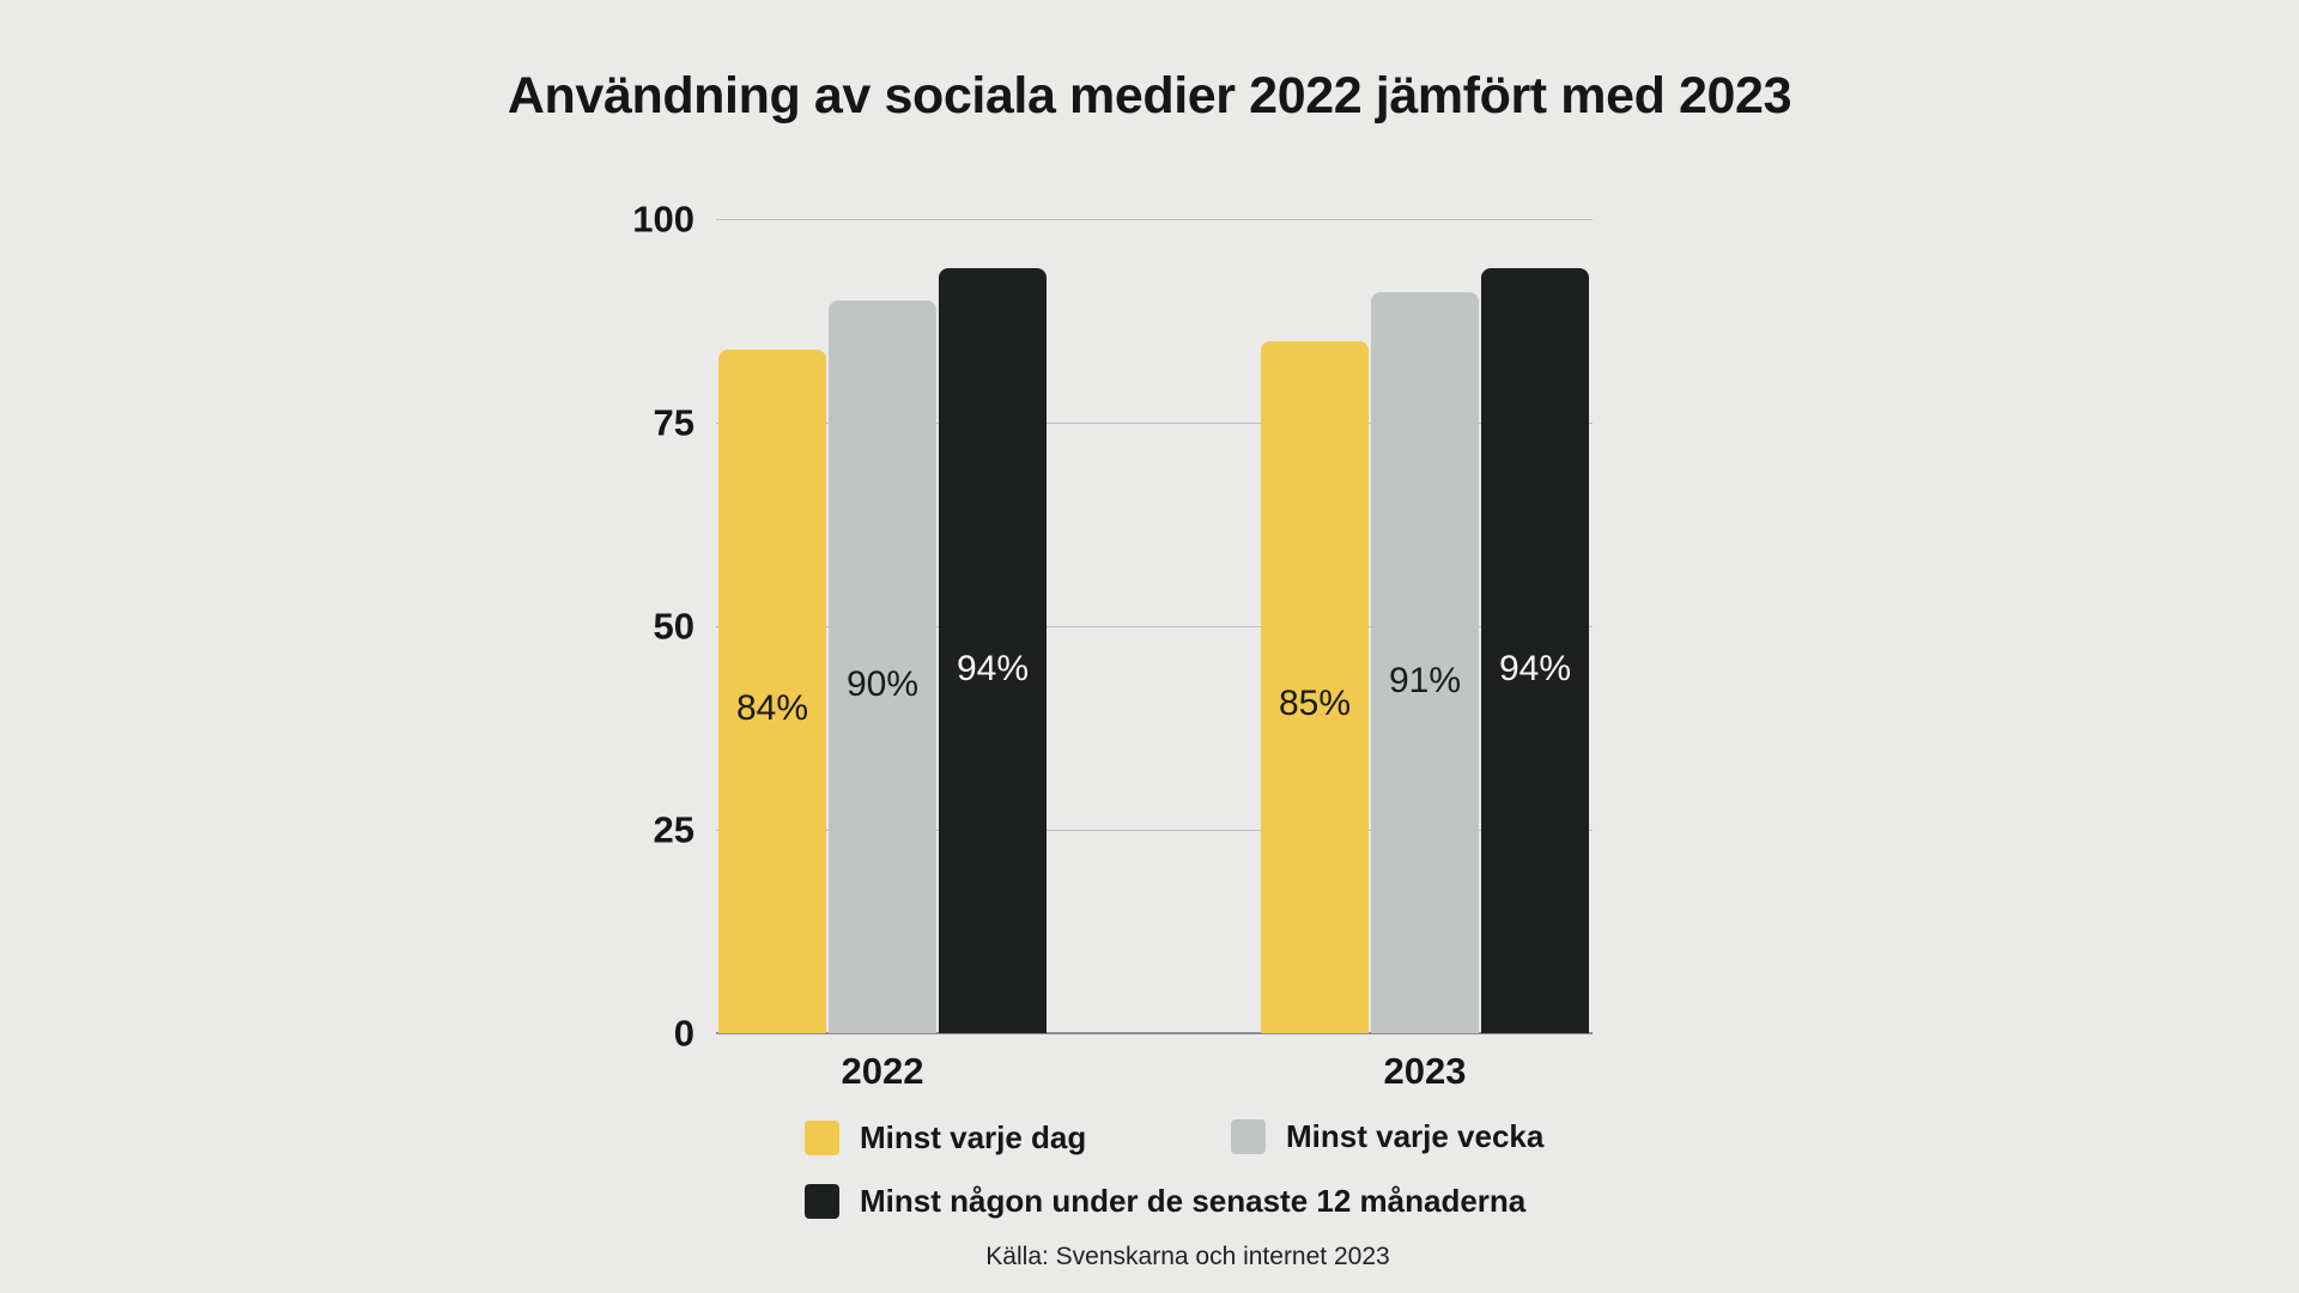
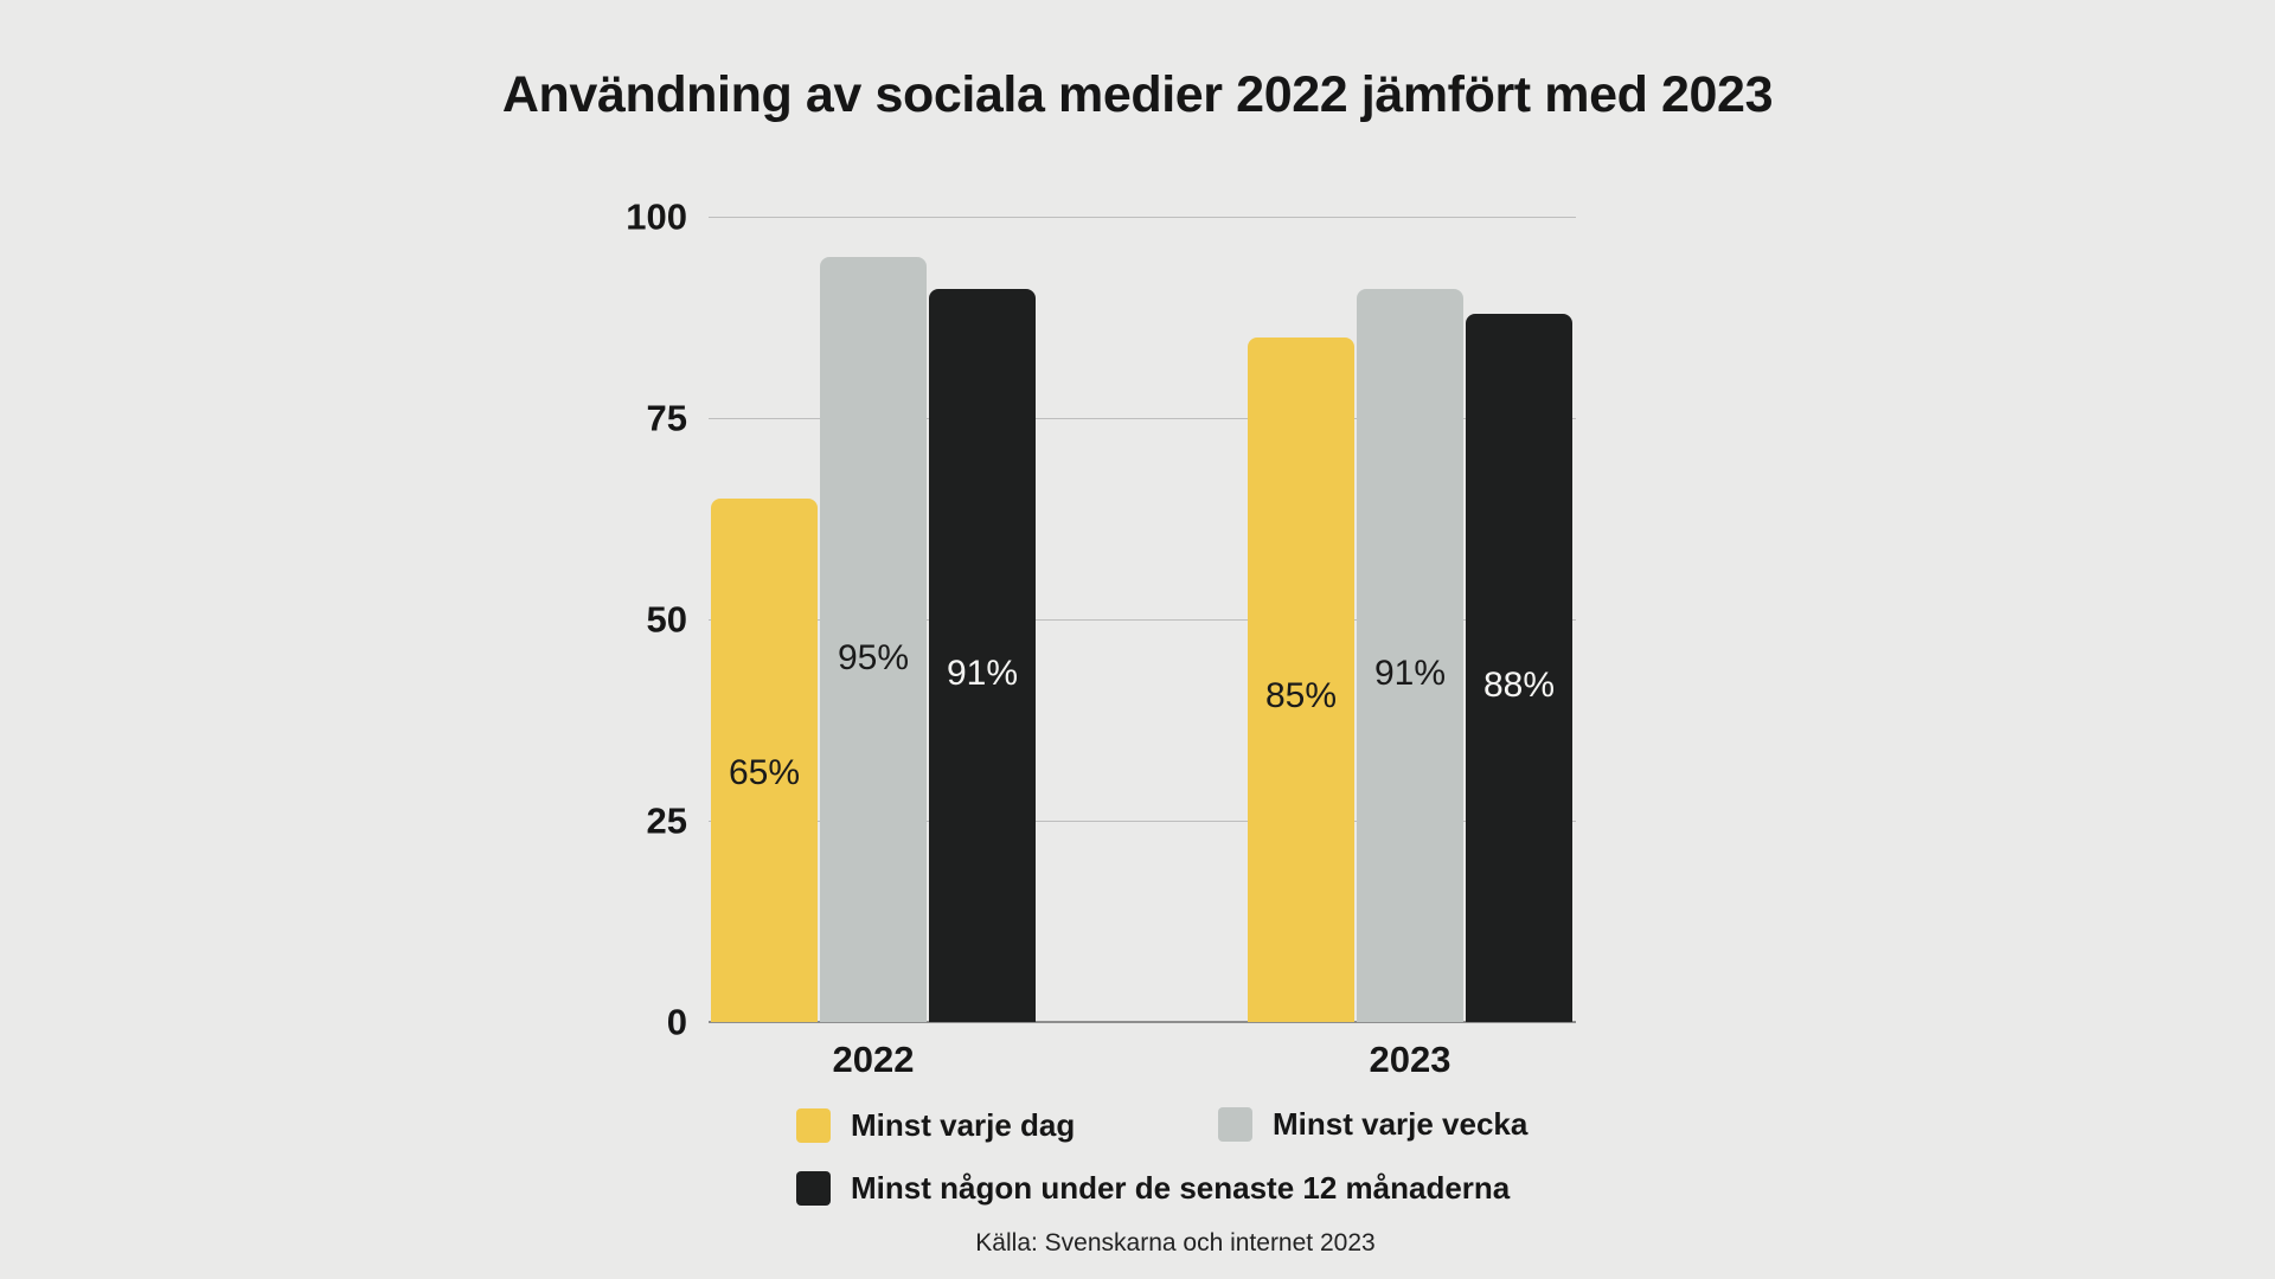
Minst varje dag/2022: 84% -> 65%
Minst varje vecka/2022: 90% -> 95%
Minst någon under de senaste 12 månaderna/2022: 94% -> 91%
Minst någon under de senaste 12 månaderna/2023: 94% -> 88%
